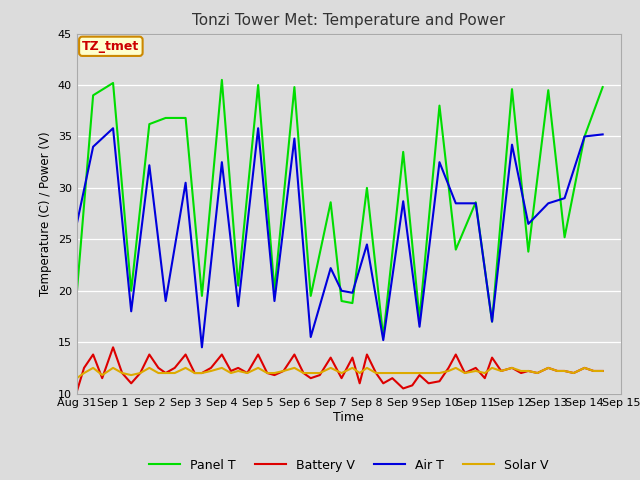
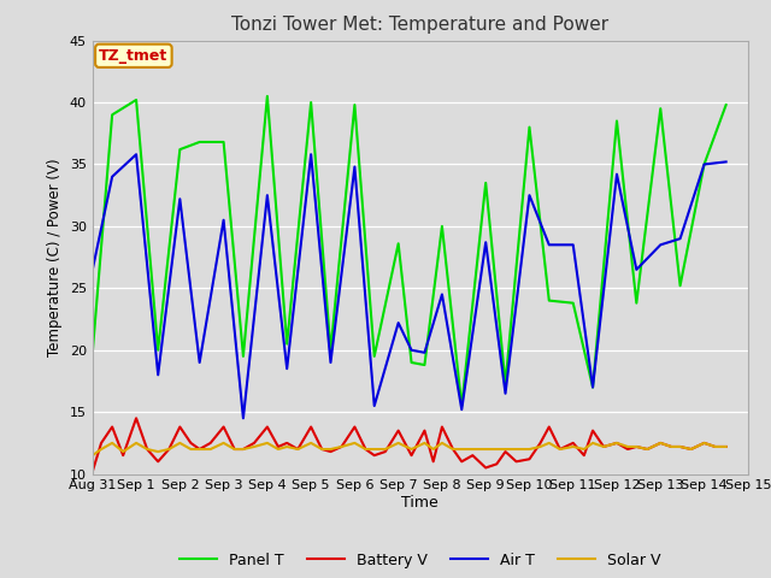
Panel T/Sep 11: 28.6 -> 23.8
Panel T/Sep 12: 39.6 -> 38.5
